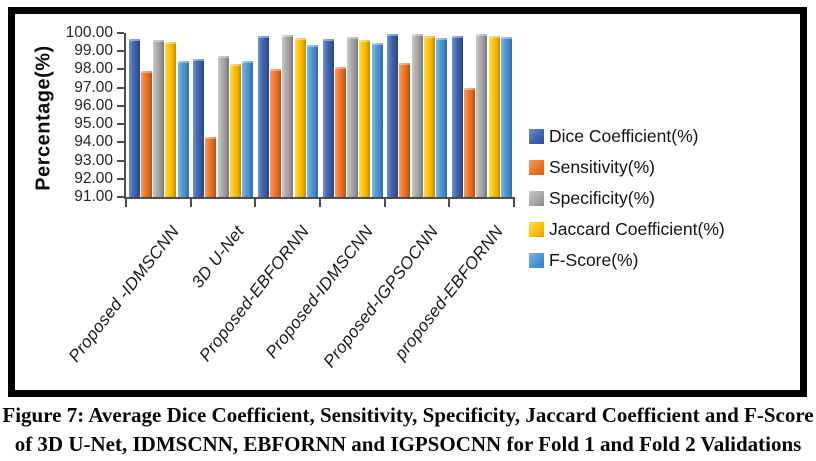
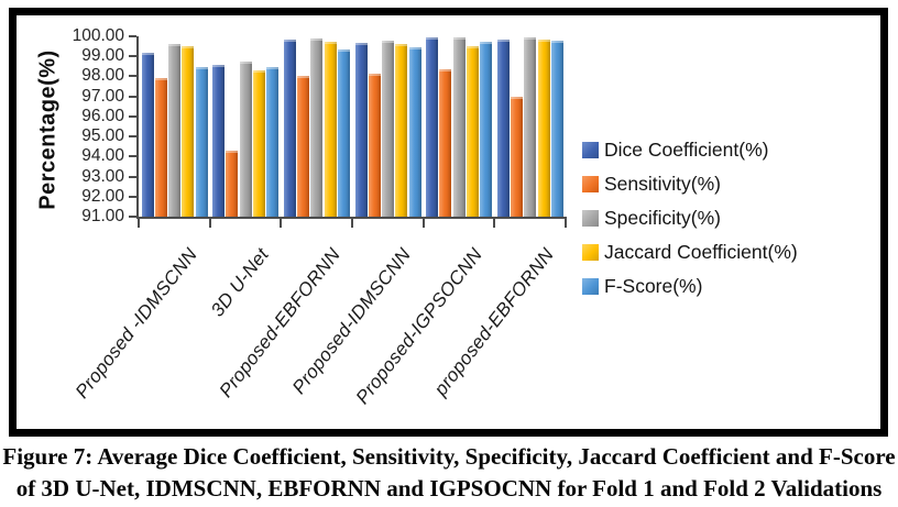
Dice Coefficient(%)/Proposed -IDMSCNN: 99.7 -> 99.2
Jaccard Coefficient(%)/Proposed-IGPSOCNN: 99.8 -> 99.5
